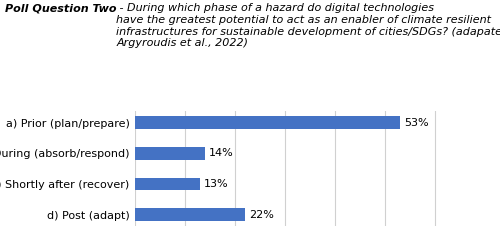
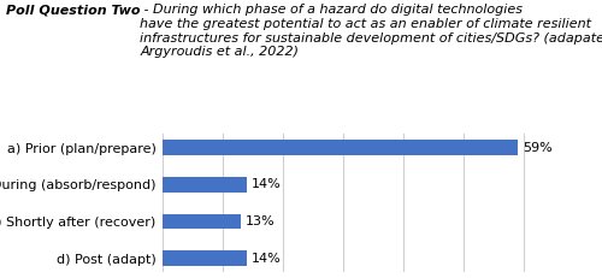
a) Prior (plan/prepare): 53% -> 59%
d) Post (adapt): 22% -> 14%
